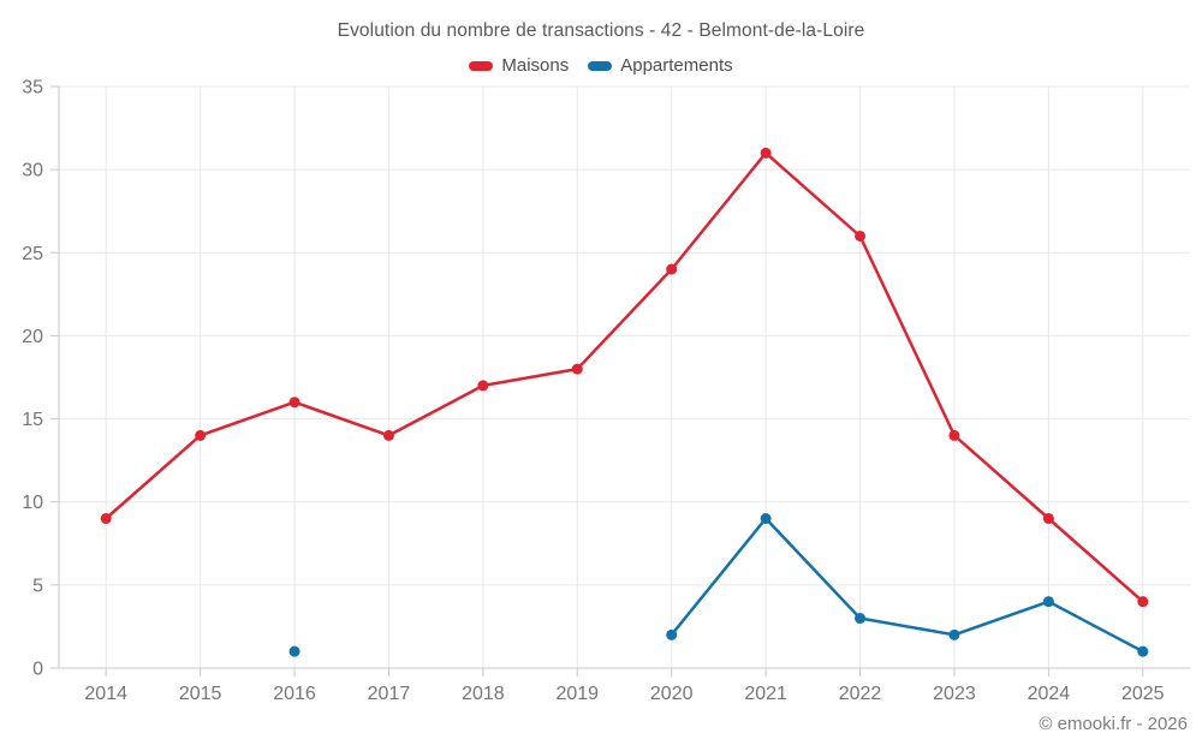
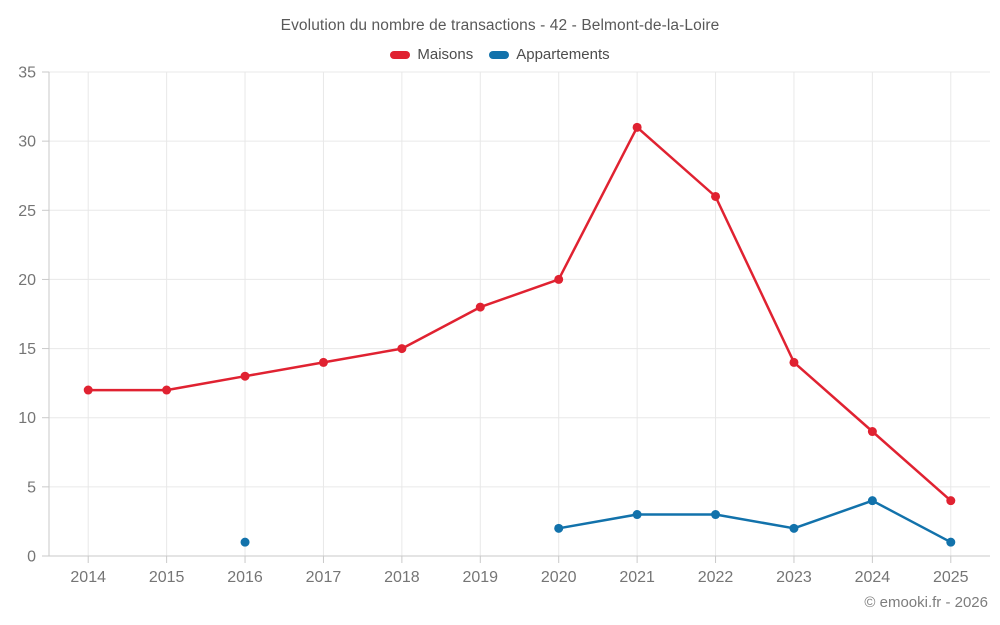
Maisons/2014: 9 -> 12
Maisons/2015: 14 -> 12
Maisons/2016: 16 -> 13
Maisons/2018: 17 -> 15
Maisons/2020: 24 -> 20
Appartements/2021: 9 -> 3
